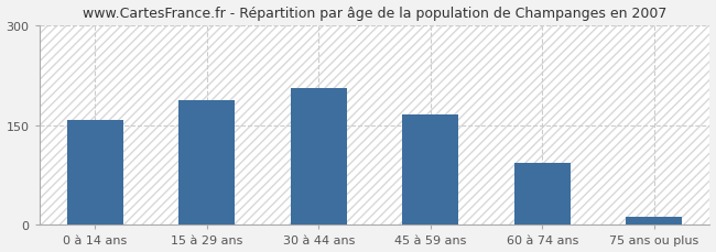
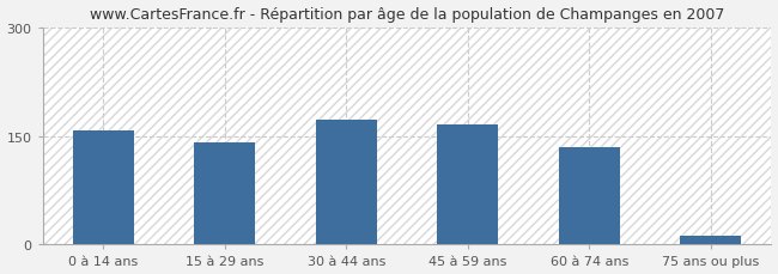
15 à 29 ans: 188 -> 141
30 à 44 ans: 206 -> 172
60 à 74 ans: 94 -> 135
